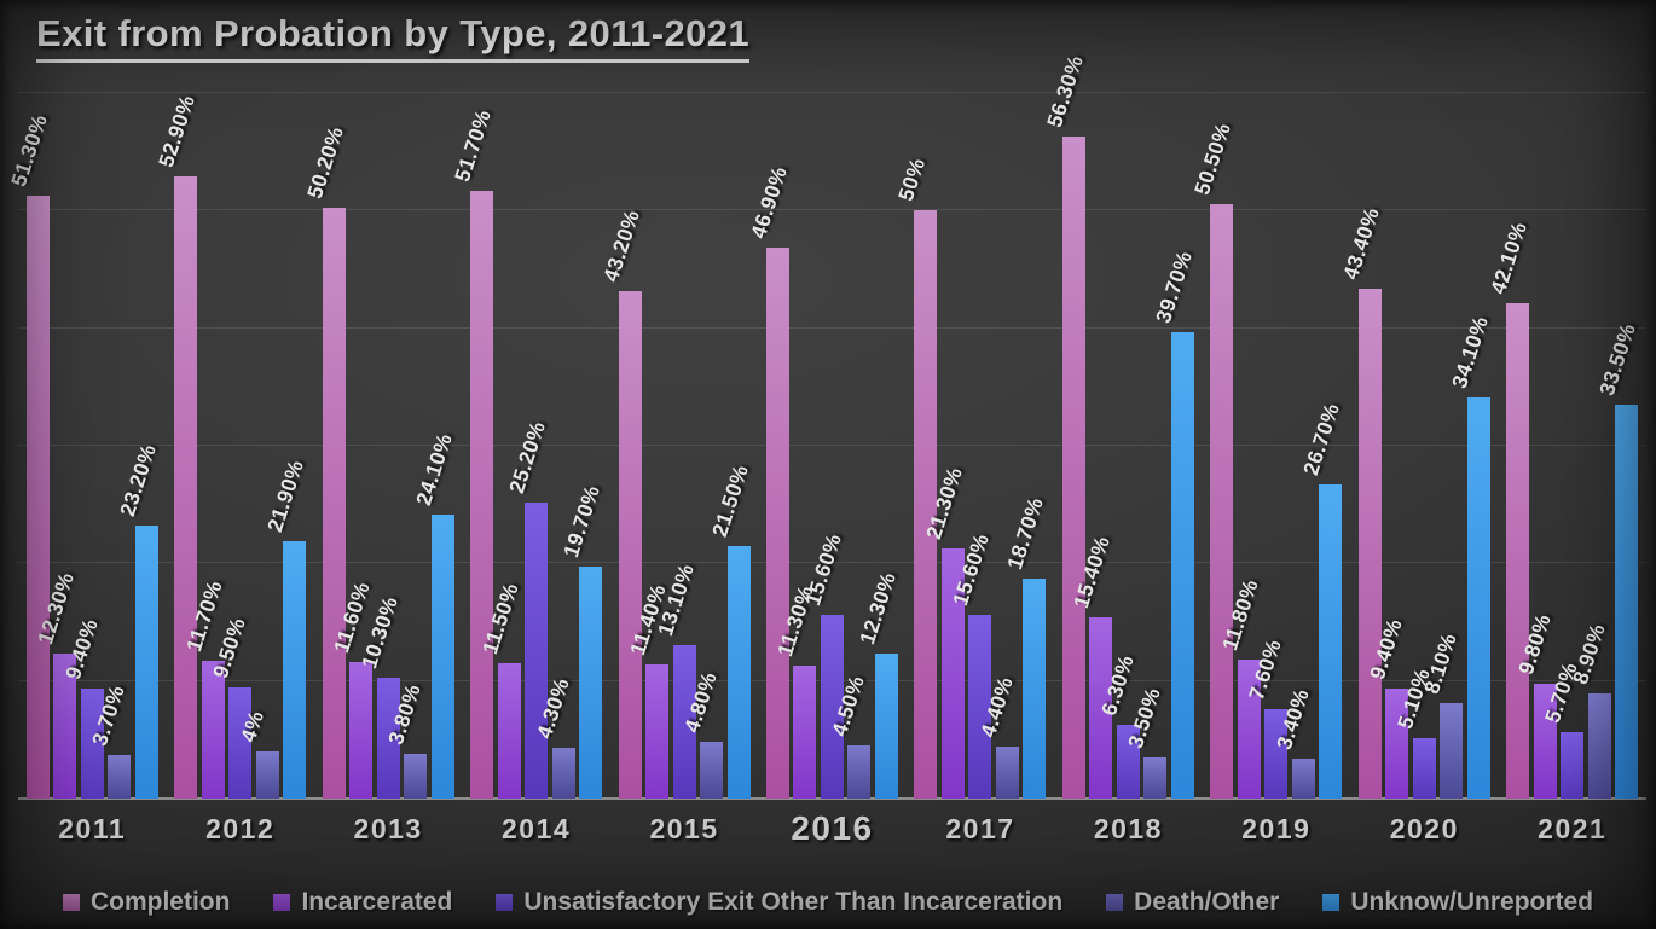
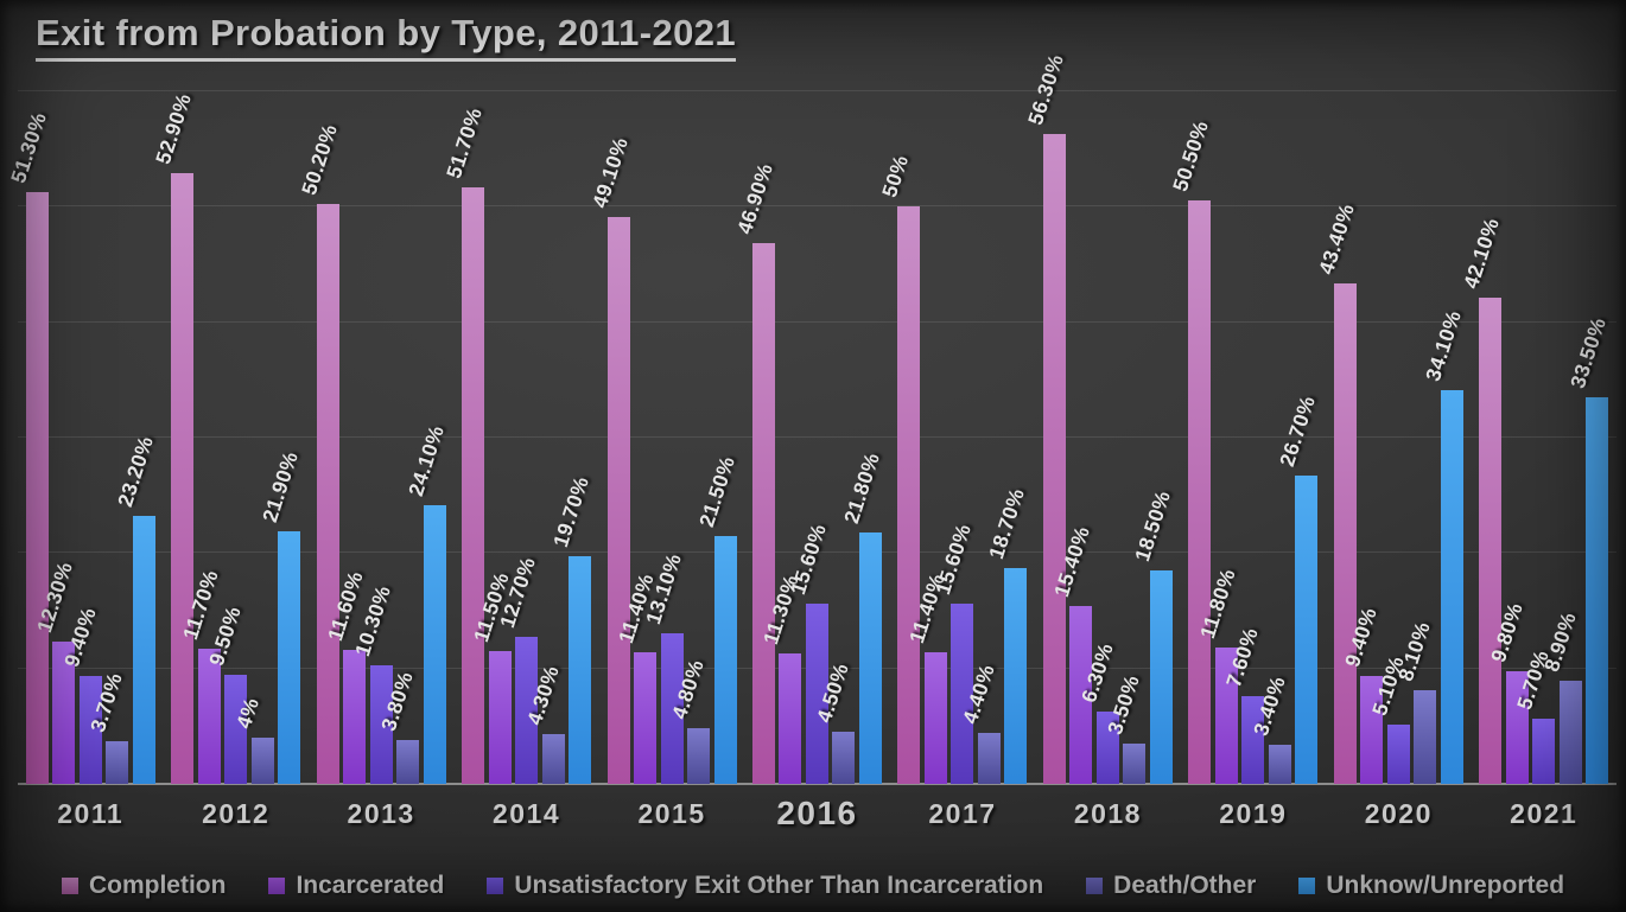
Unsatisfactory Exit Other Than Incarceration/2014: 25.20% -> 12.70%
Completion/2015: 43.20% -> 49.10%
Unknow/Unreported/2016: 12.30% -> 21.80%
Incarcerated/2017: 21.30% -> 11.40%
Unknow/Unreported/2018: 39.70% -> 18.50%
